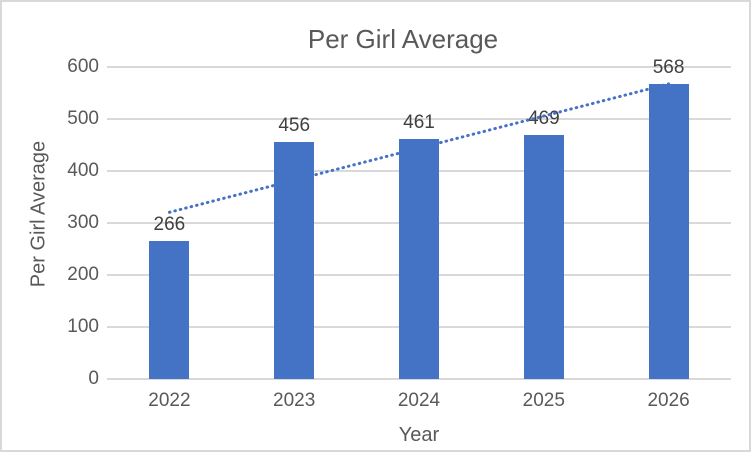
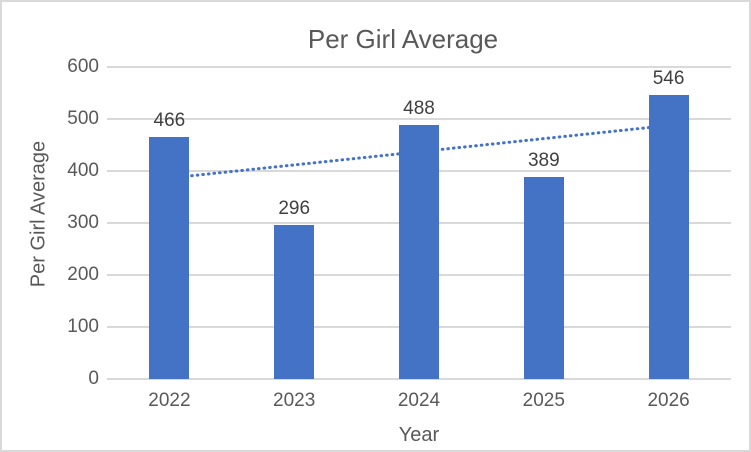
2022: 266 -> 466
2023: 456 -> 296
2024: 461 -> 488
2025: 469 -> 389
2026: 568 -> 546
